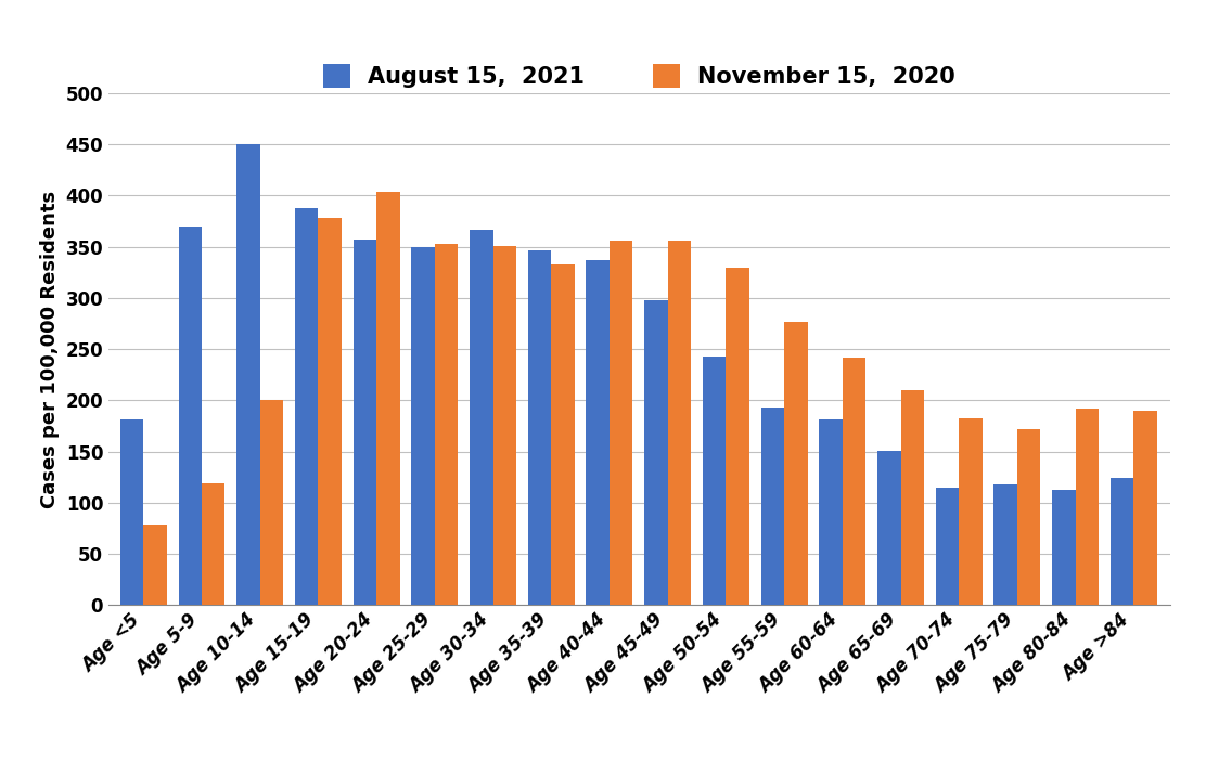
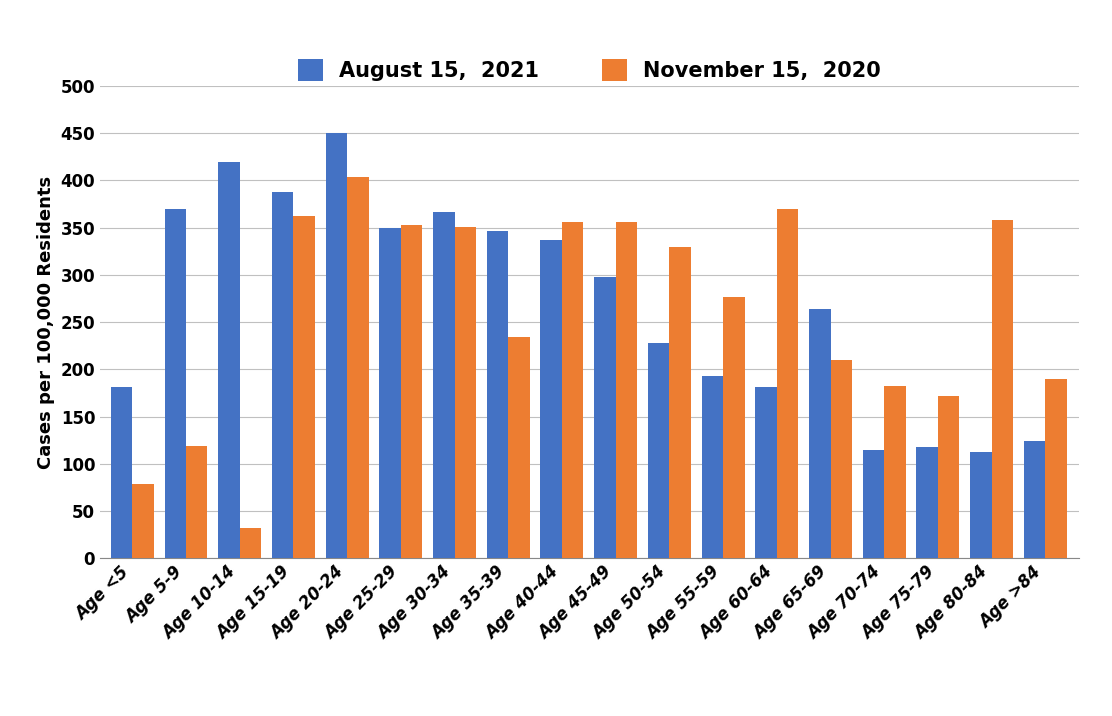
August 15, 2021/Age 10-14: 450 -> 420
November 15, 2020/Age 10-14: 200 -> 32
November 15, 2020/Age 15-19: 378 -> 362
August 15, 2021/Age 20-24: 357 -> 450
November 15, 2020/Age 35-39: 333 -> 234
August 15, 2021/Age 50-54: 243 -> 228
November 15, 2020/Age 60-64: 242 -> 370
August 15, 2021/Age 65-69: 151 -> 264
November 15, 2020/Age 80-84: 192 -> 358
